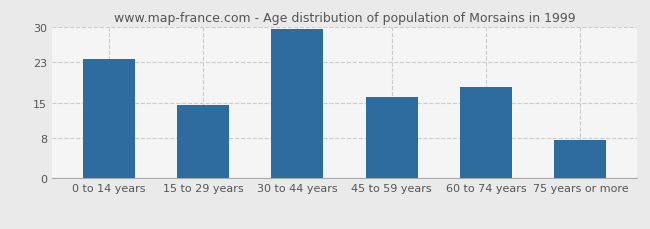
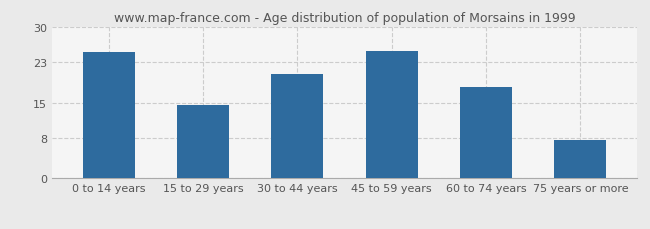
0 to 14 years: 23.5 -> 25.0
30 to 44 years: 29.5 -> 20.6
45 to 59 years: 16.0 -> 25.2
